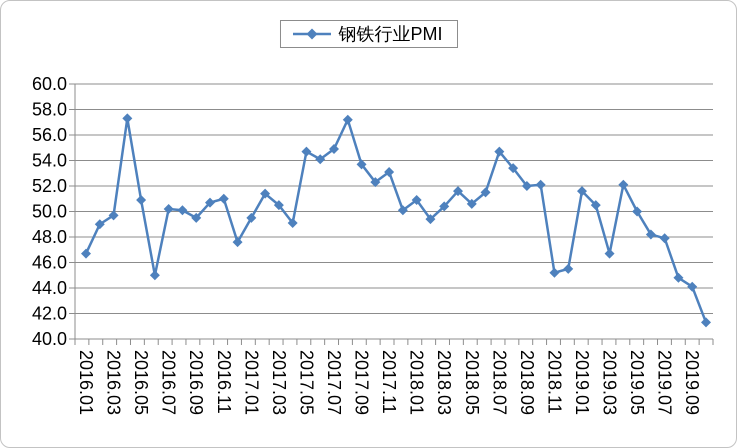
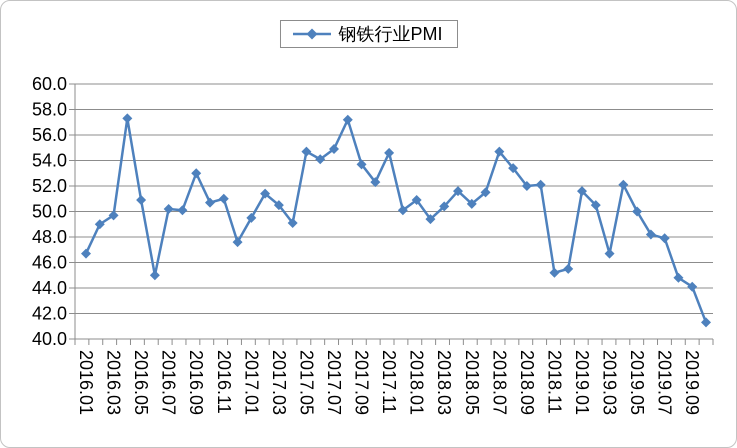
2016.09: 49.5 -> 53.0
2017.11: 53.1 -> 54.6
